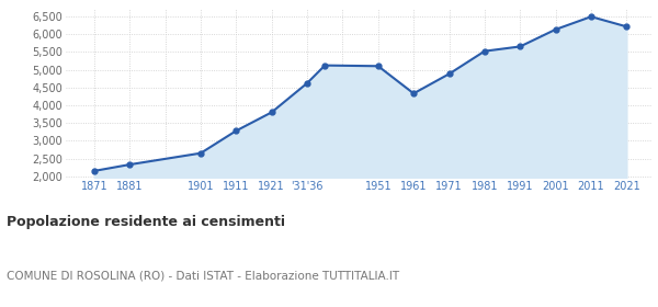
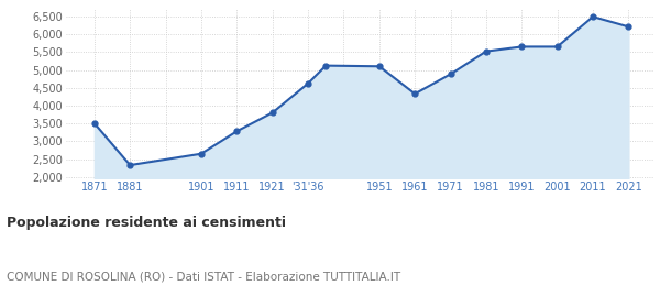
1871: 2,150 -> 3,500
2001: 6,130 -> 5,650
